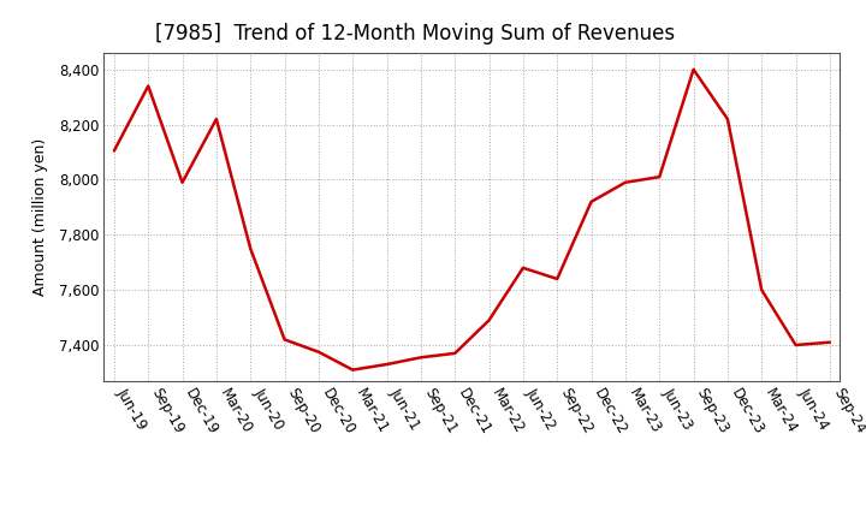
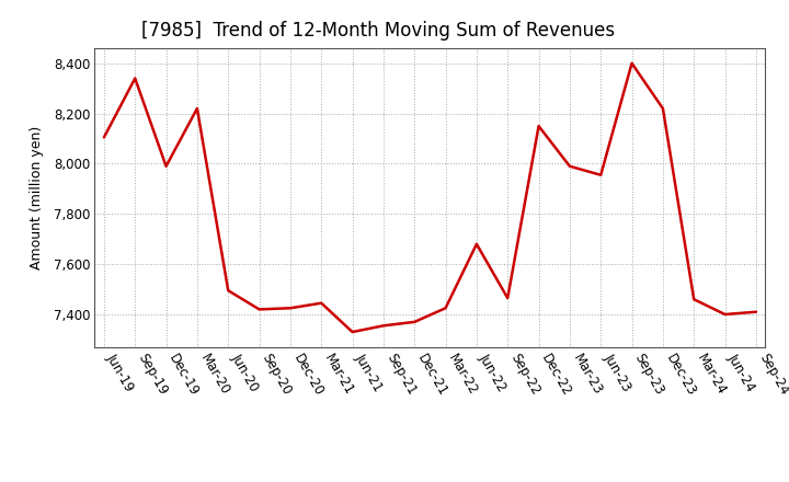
Jun-20: 7,750 -> 7,495
Dec-20: 7,375 -> 7,425
Mar-21: 7,310 -> 7,445
Mar-22: 7,490 -> 7,425
Sep-22: 7,640 -> 7,465
Dec-22: 7,920 -> 8,150
Jun-23: 8,010 -> 7,955
Mar-24: 7,600 -> 7,460
